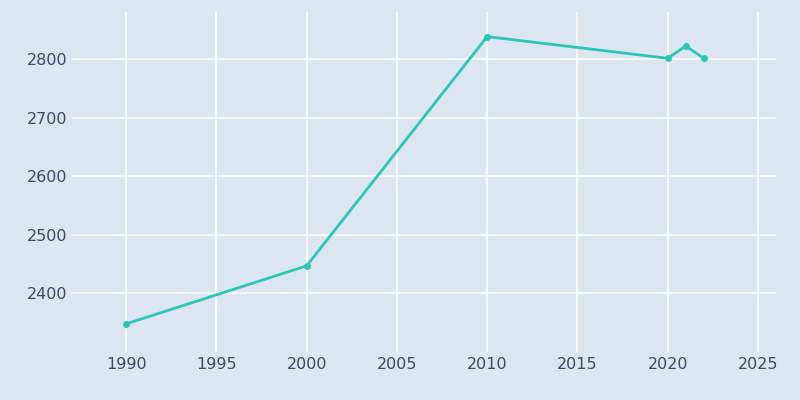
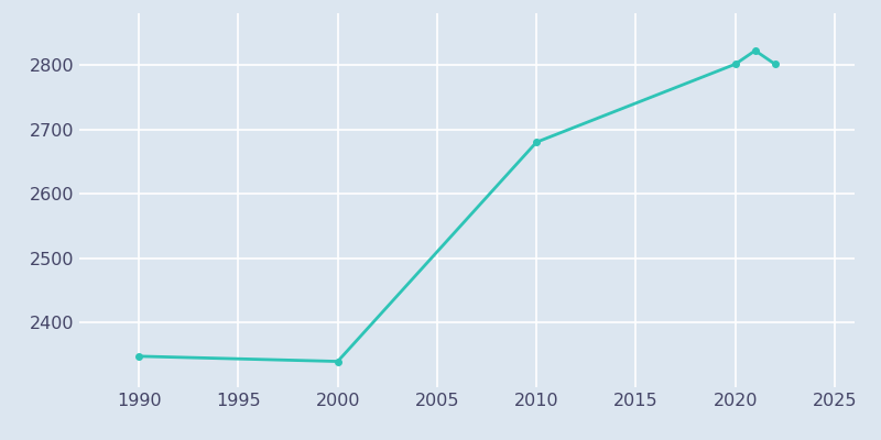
2000: 2447 -> 2340
2010: 2838 -> 2680
